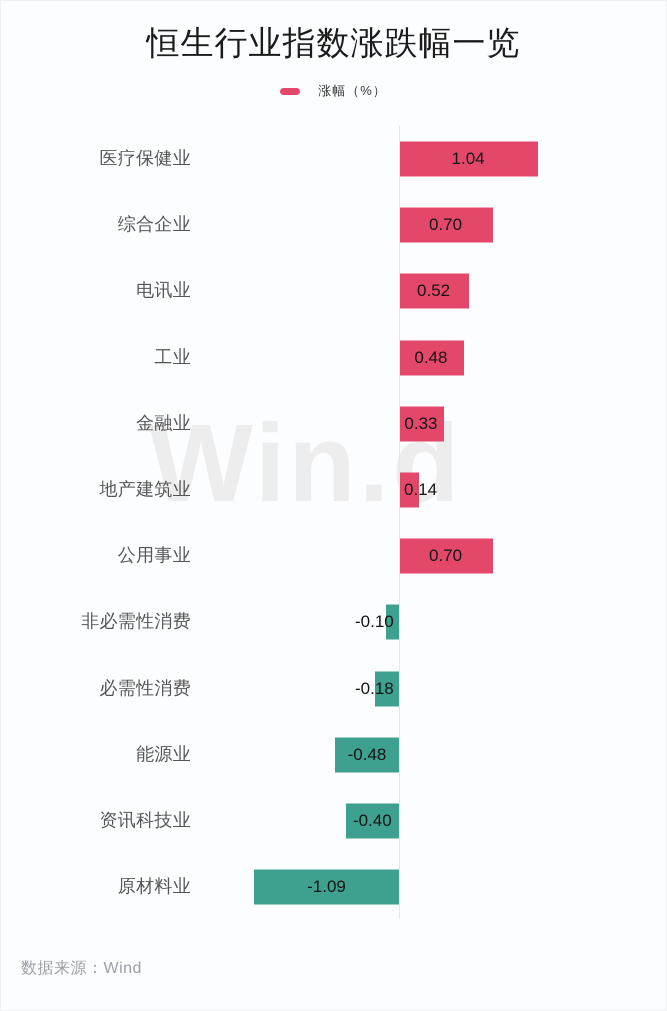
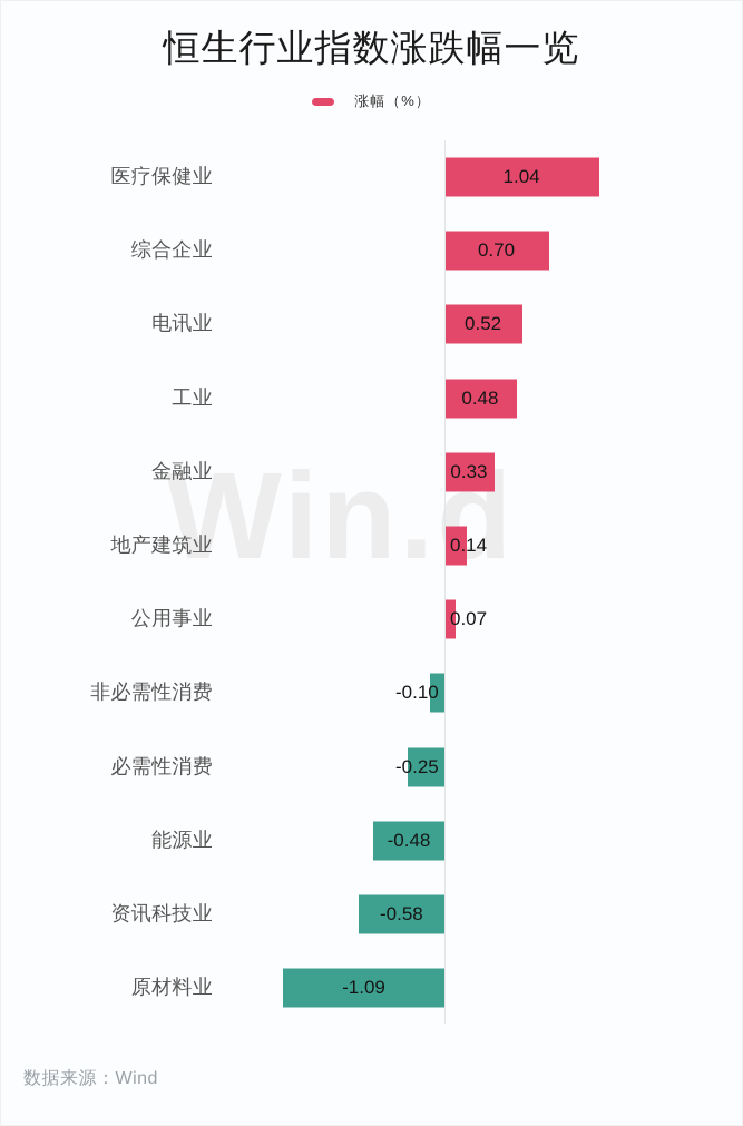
公用事业: 0.70 -> 0.07
必需性消费: -0.18 -> -0.25
资讯科技业: -0.40 -> -0.58
